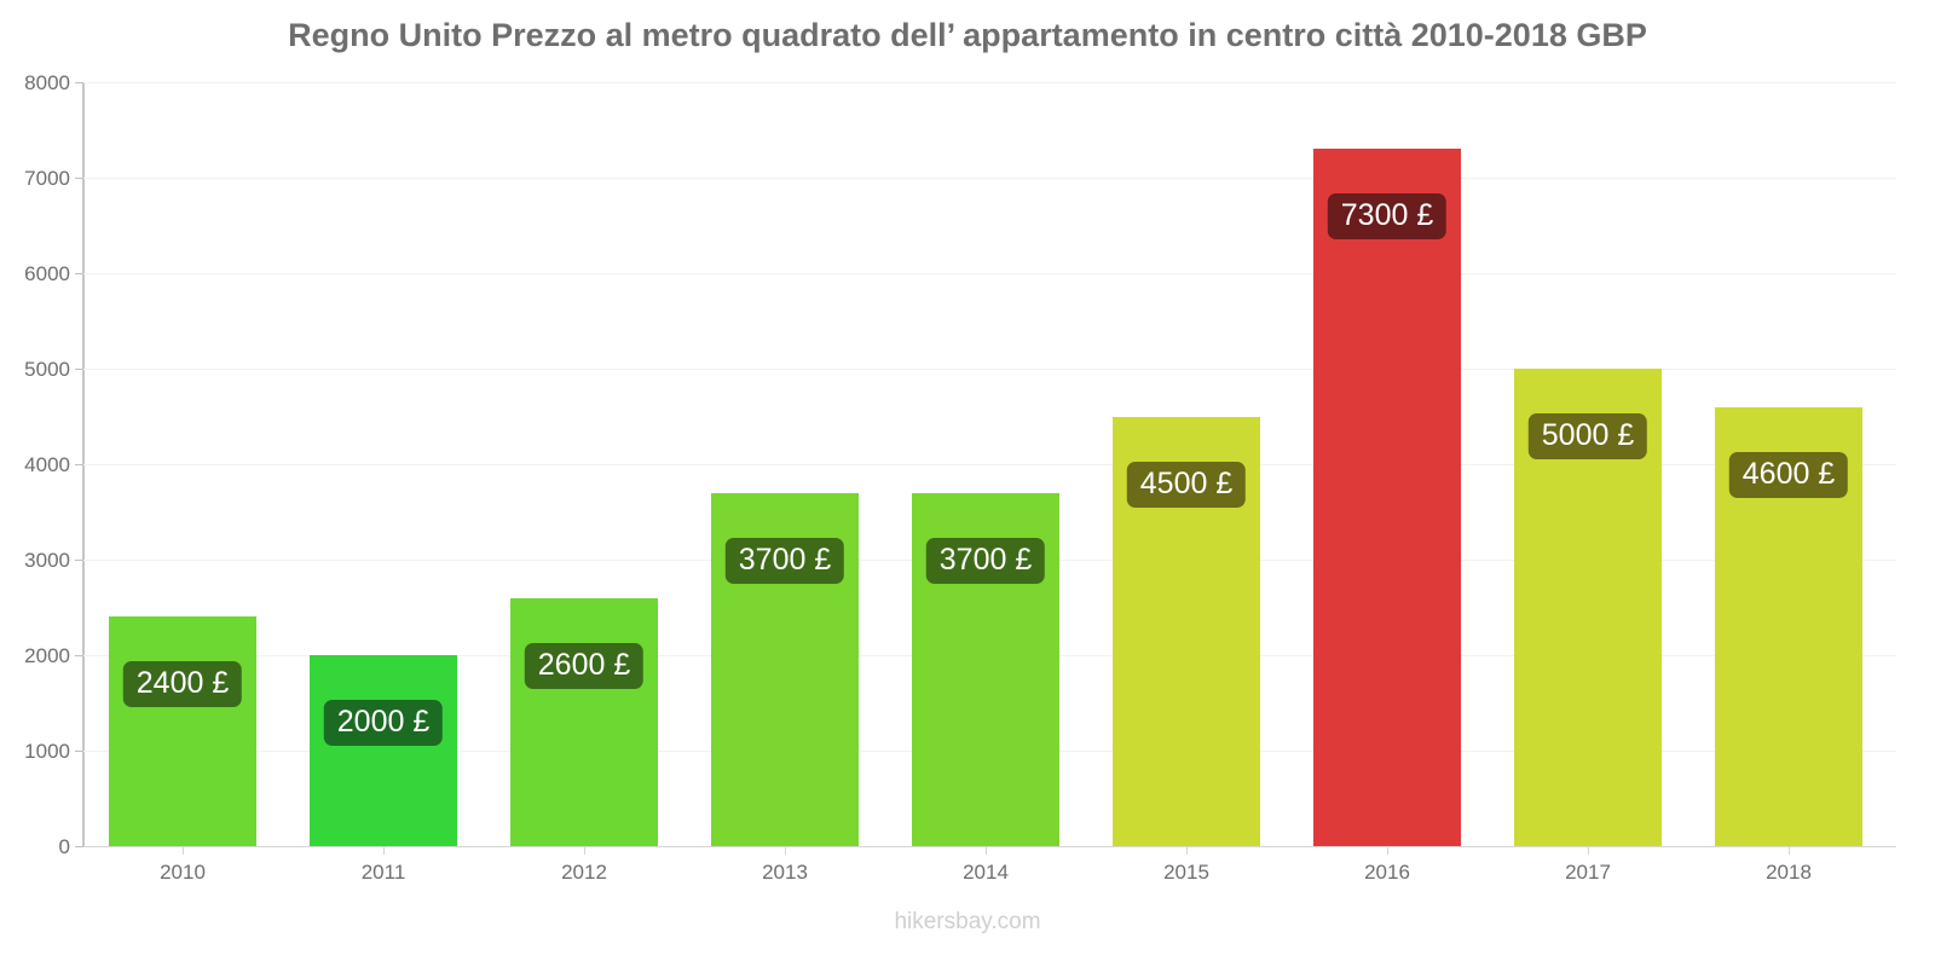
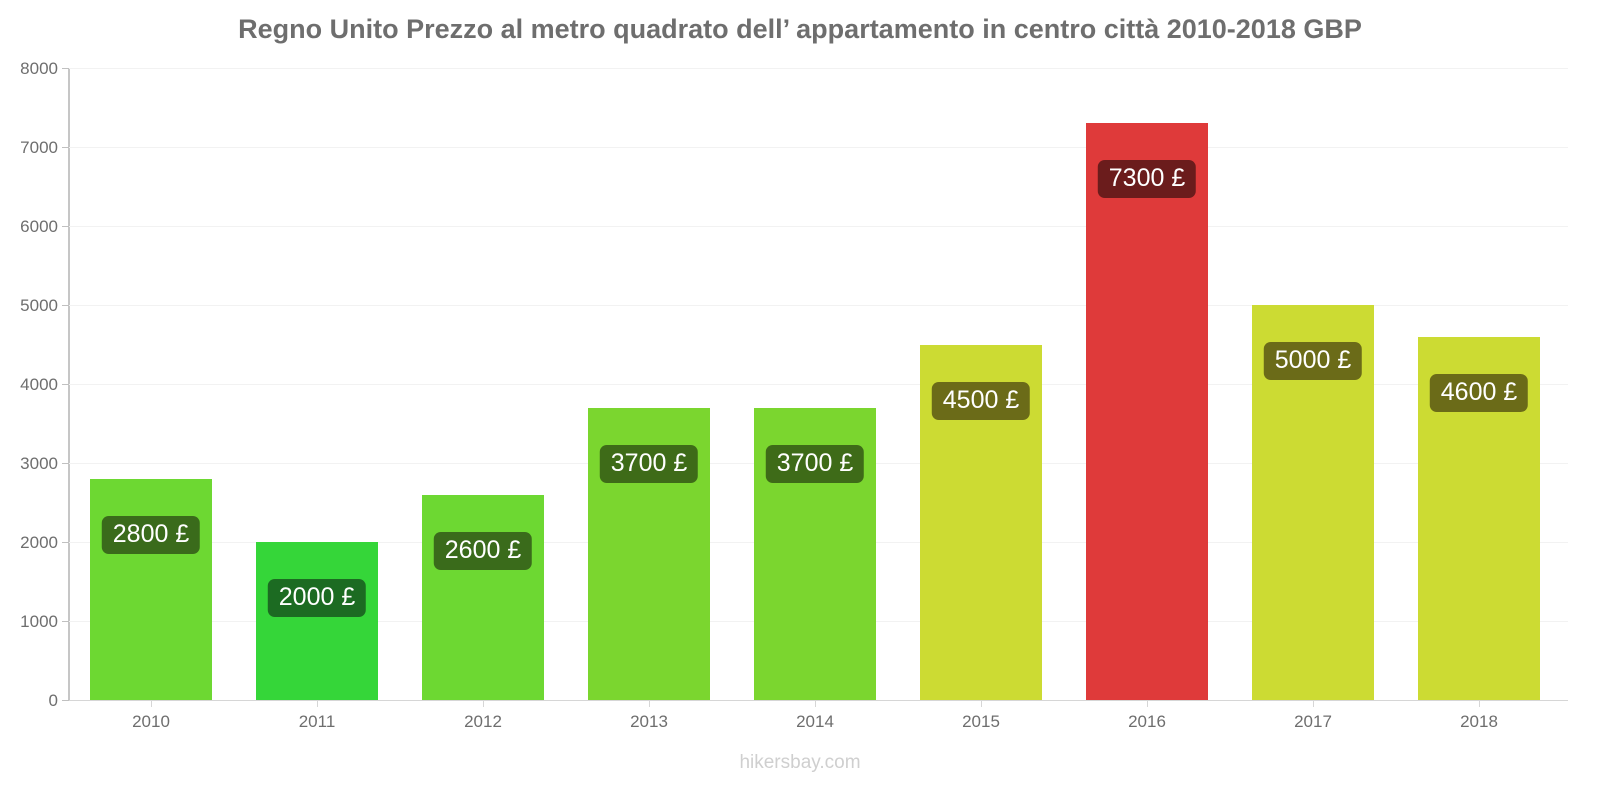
2010: 2400 -> 2800
